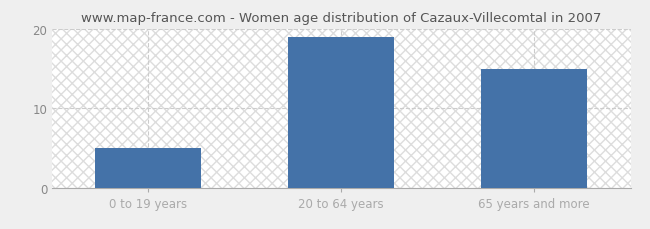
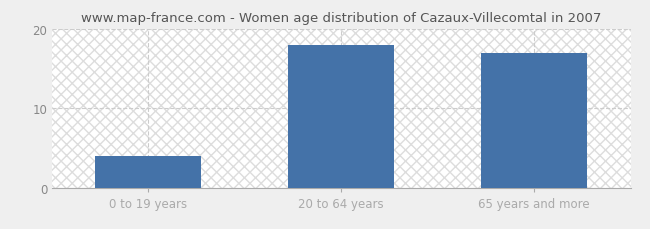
0 to 19 years: 5 -> 4
20 to 64 years: 19 -> 18
65 years and more: 15 -> 17
